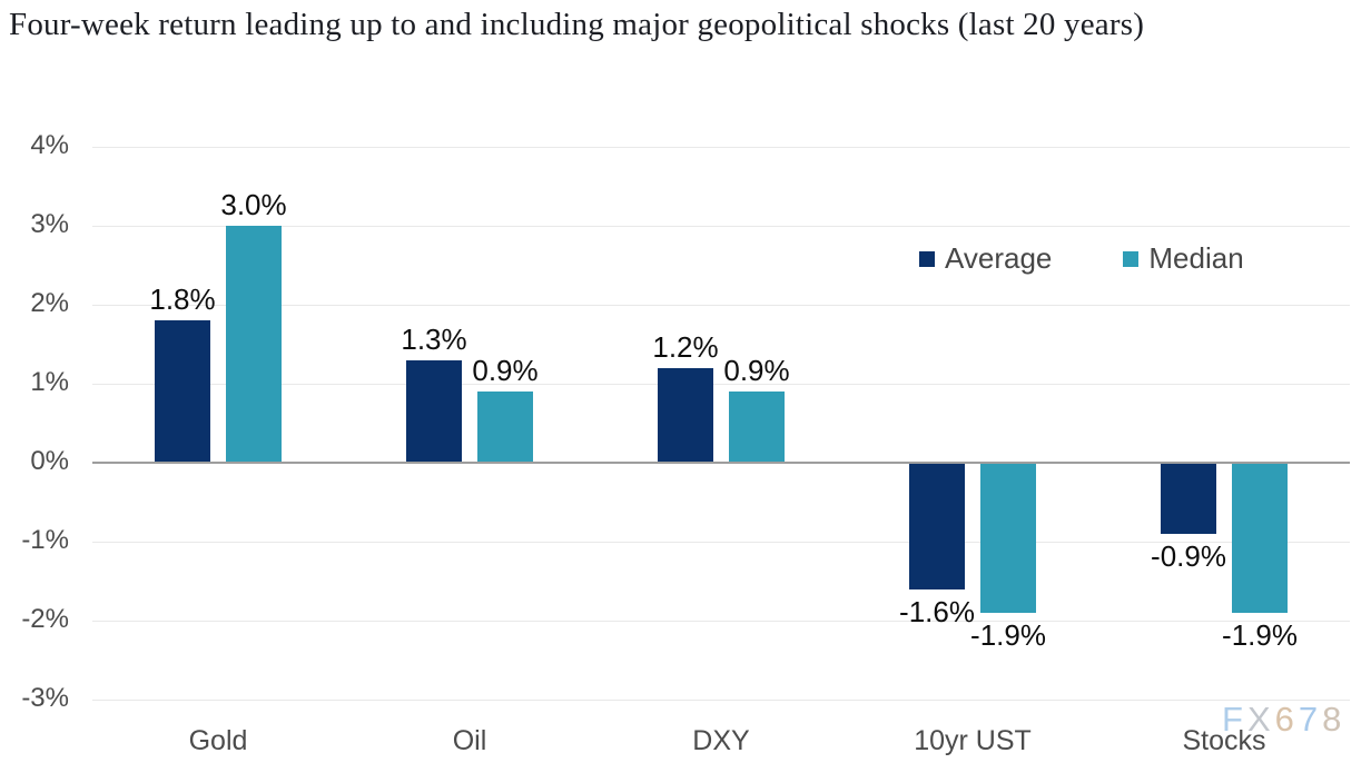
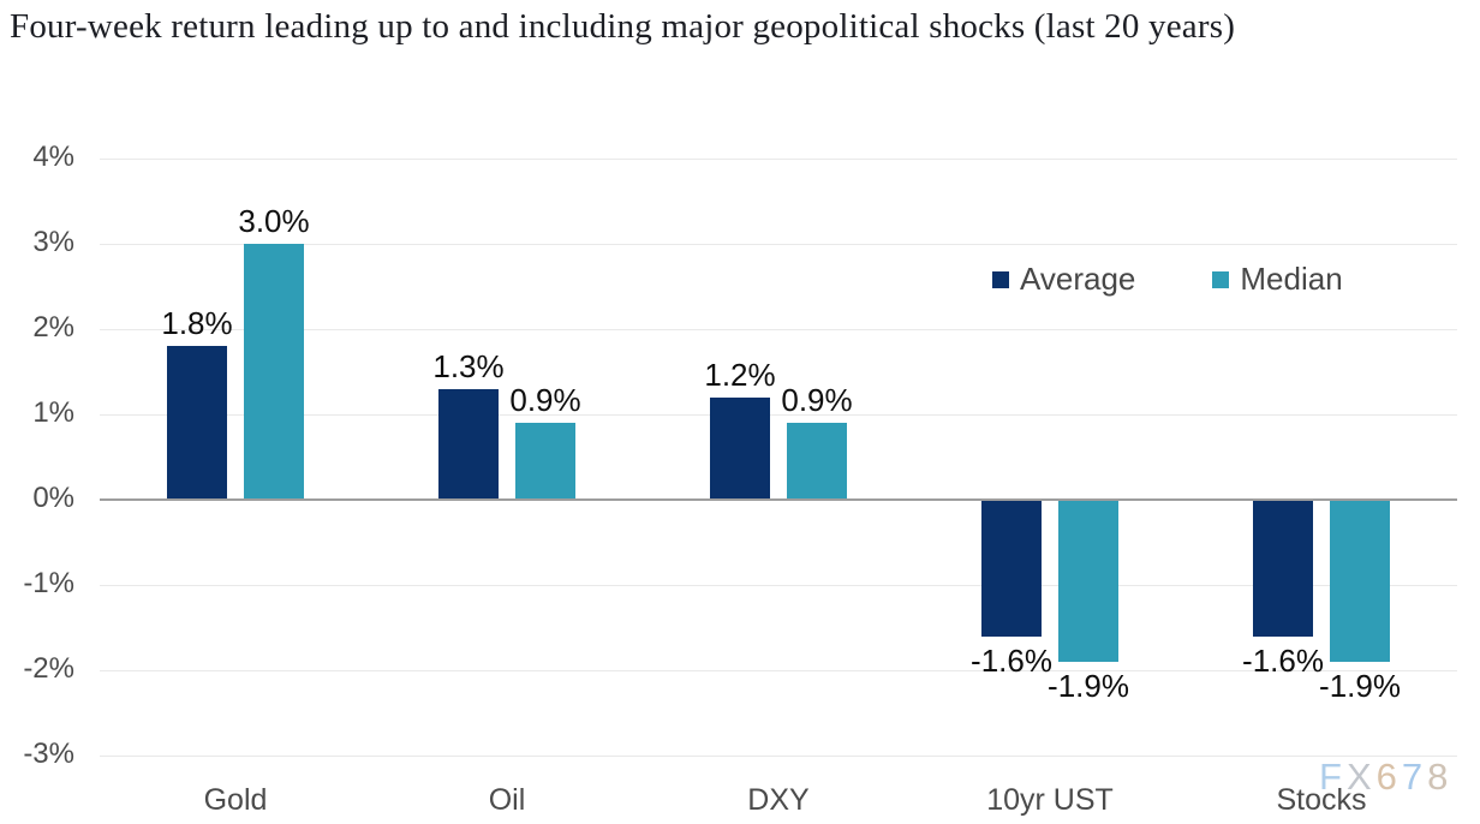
Average/Stocks: -0.9% -> -1.6%
